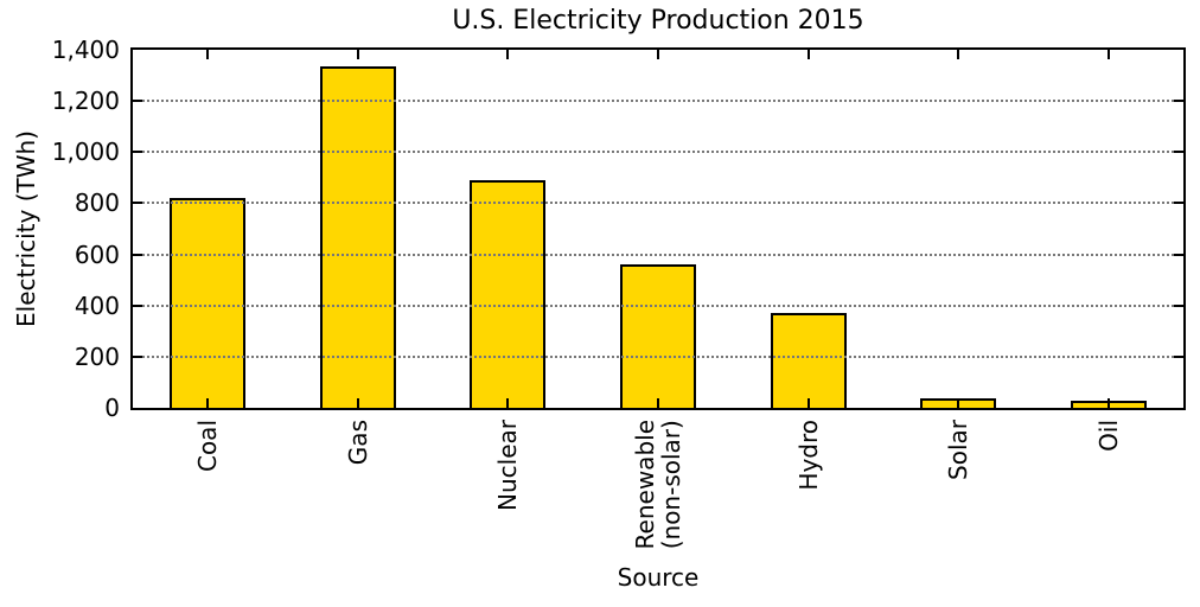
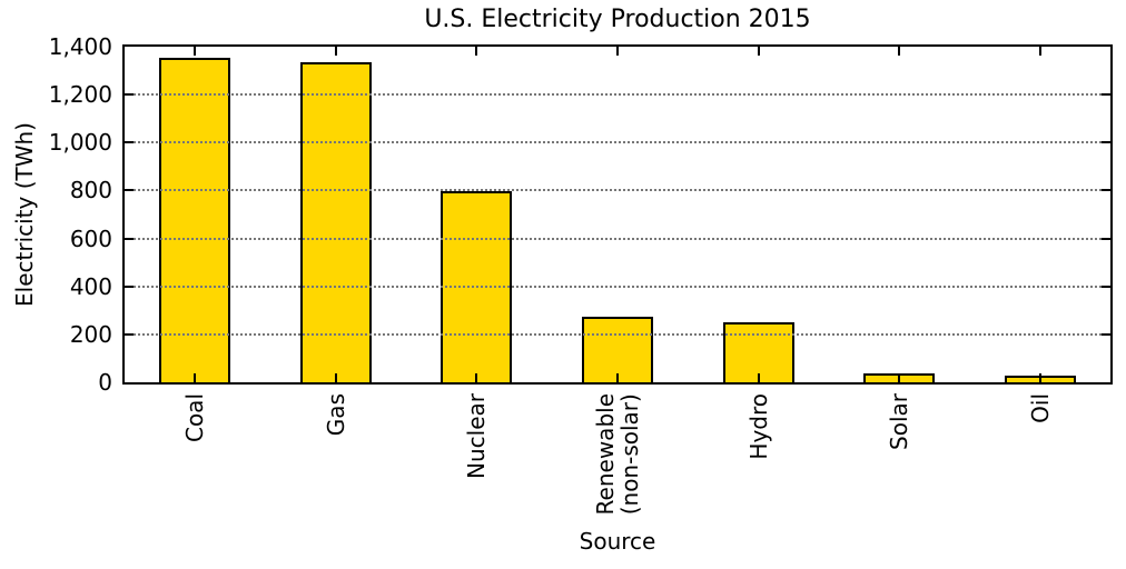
Coal: 820 -> 1350
Nuclear: 890 -> 800
Renewable (non-solar): 560 -> 270
Hydro: 370 -> 250
